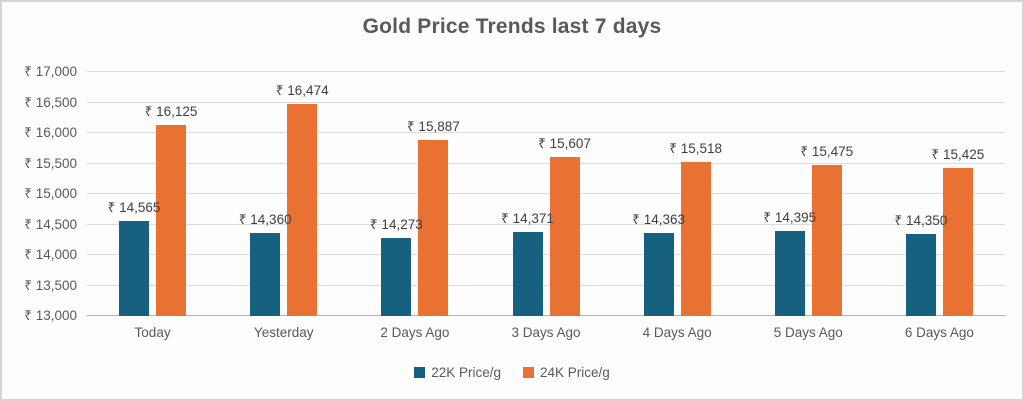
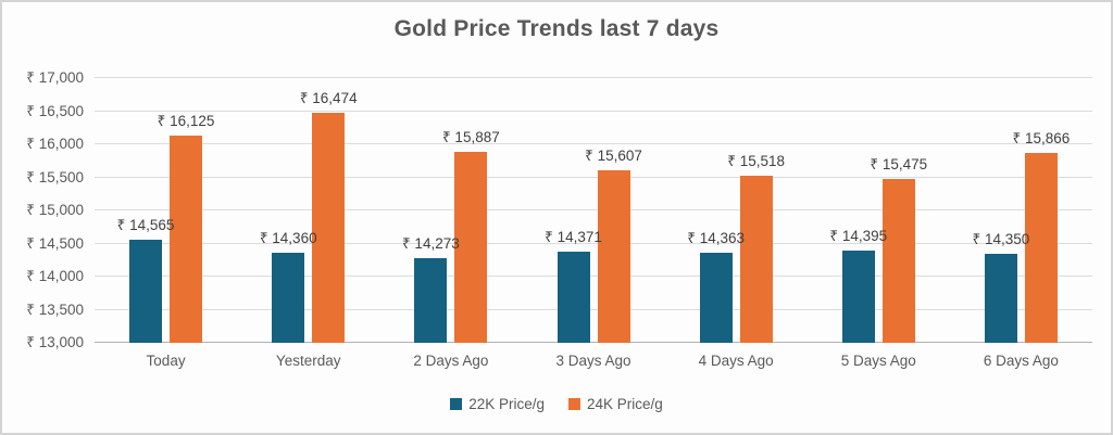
24K Price/g/6 Days Ago: 15,425 -> 15,866
